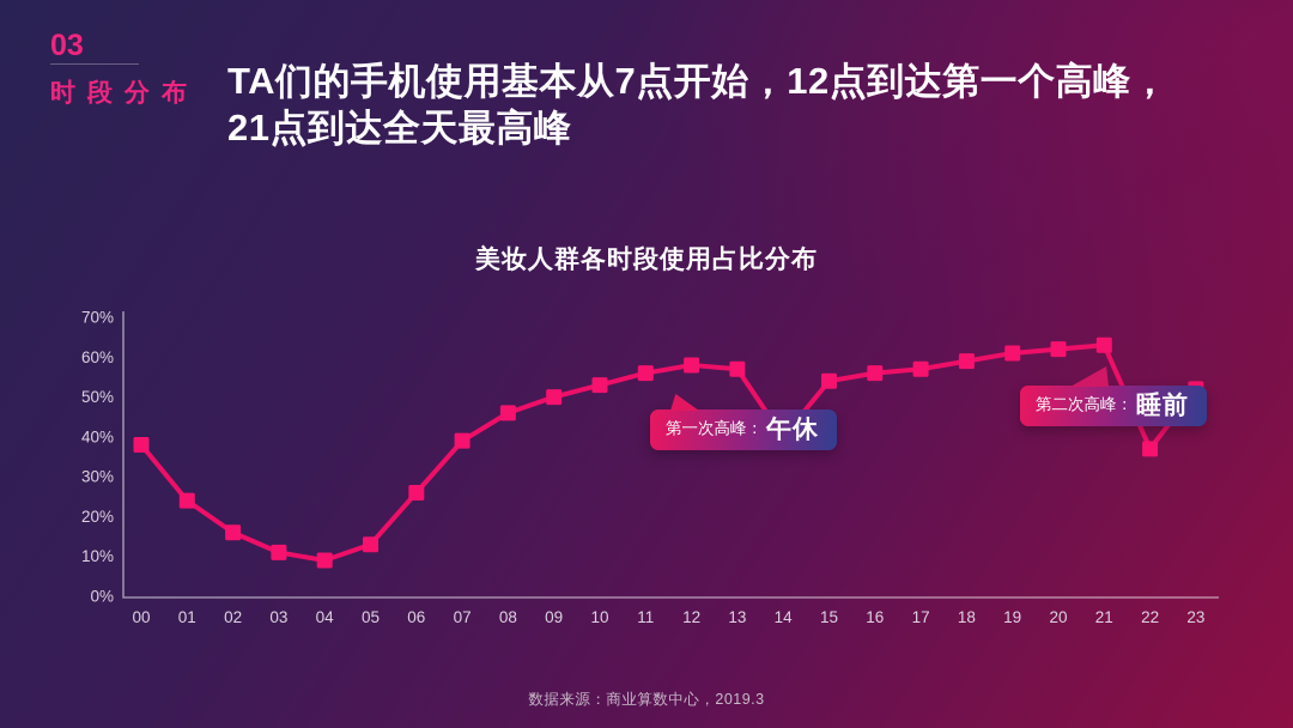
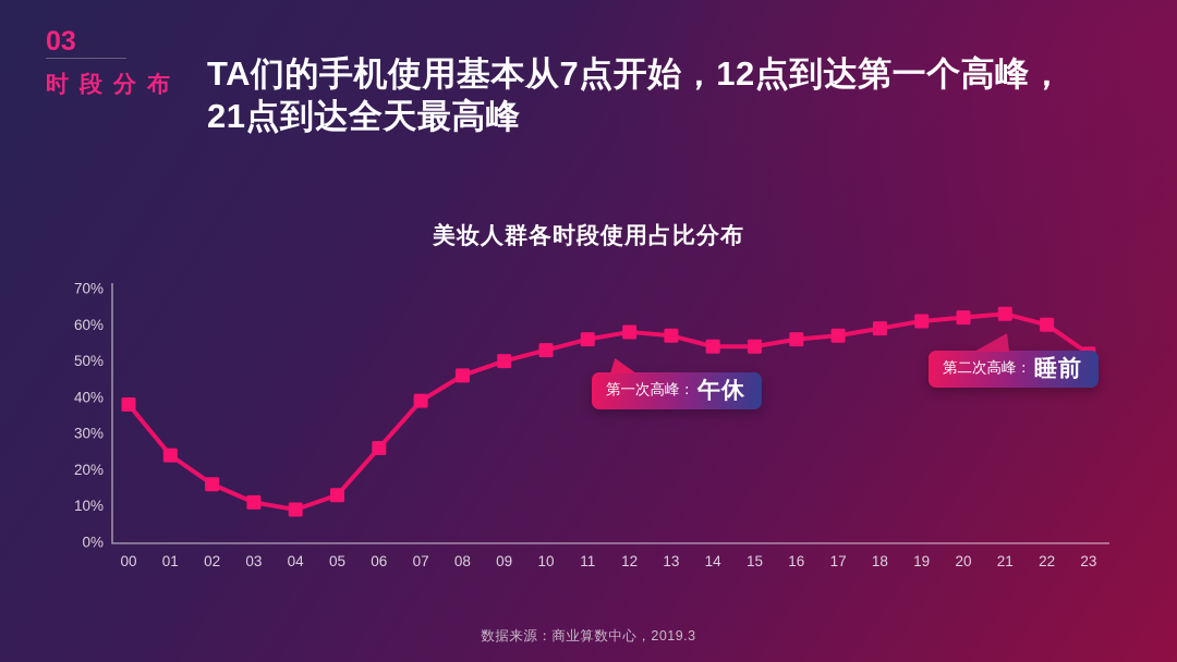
14: 40% -> 54%
22: 37% -> 60%
